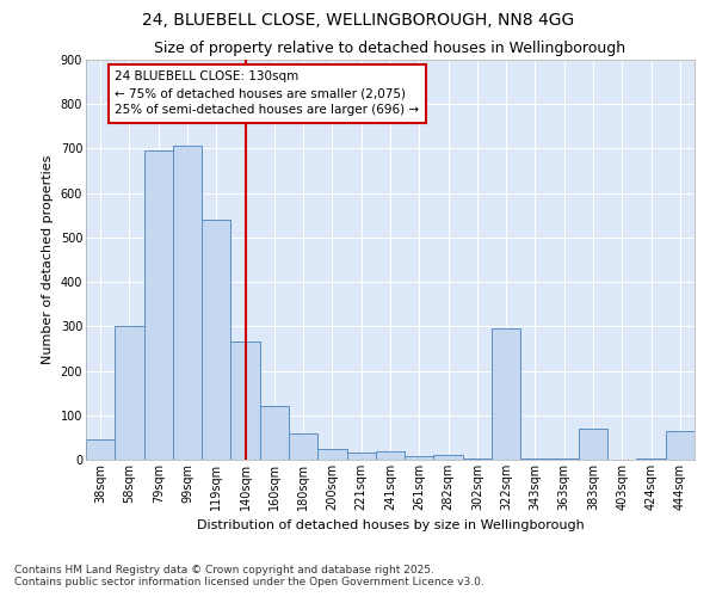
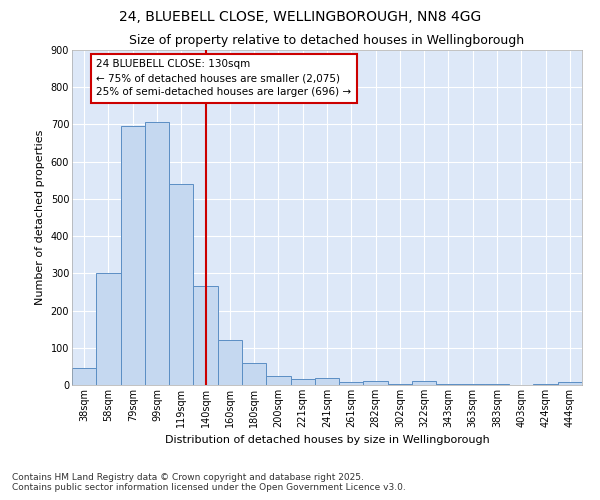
322sqm: 295 -> 10
383sqm: 70 -> 3
444sqm: 65 -> 8
